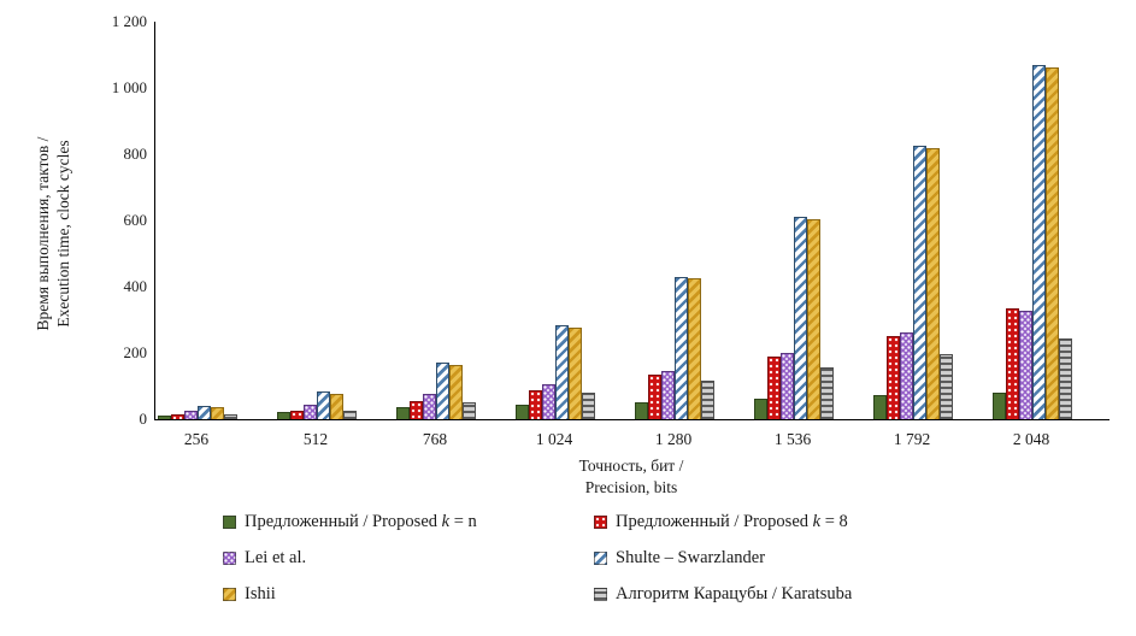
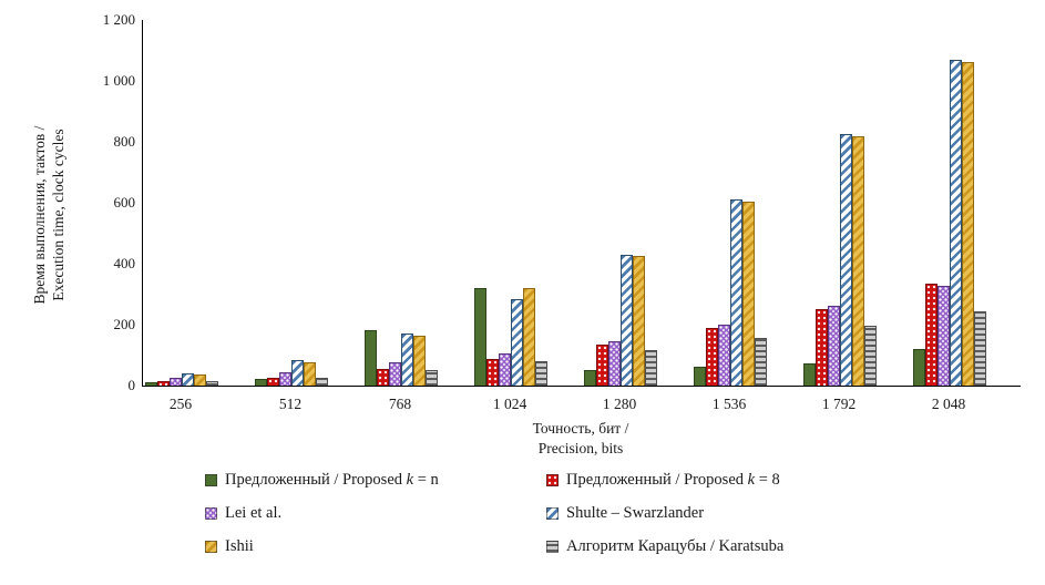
Предложенный / Proposed k = n/768: 40 -> 180
Предложенный / Proposed k = n/1 024: 40 -> 320
Ishii/1 024: 280 -> 320
Предложенный / Proposed k = n/2 048: 80 -> 120
